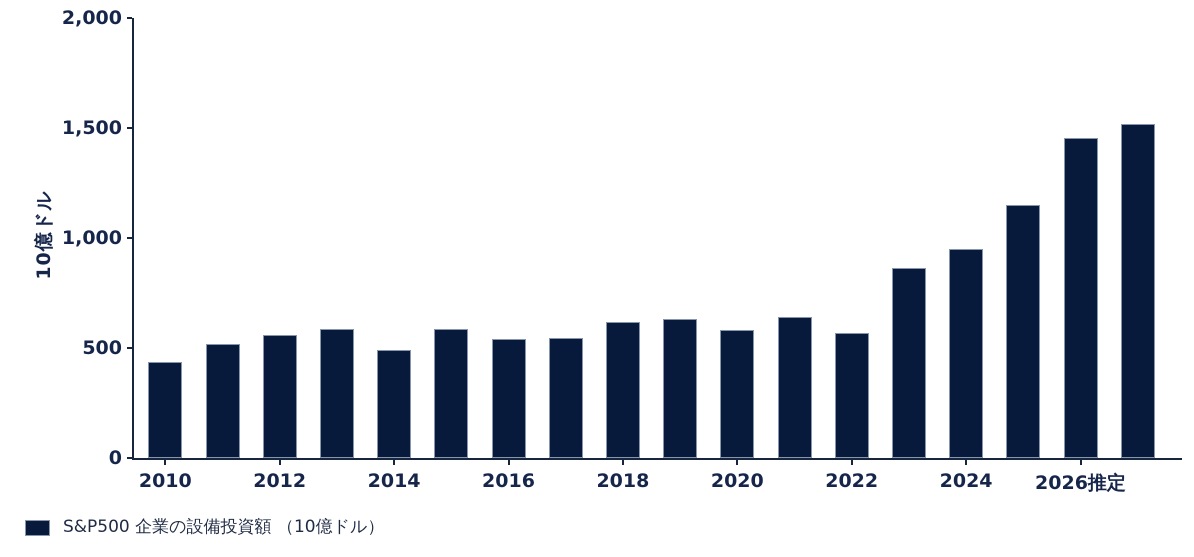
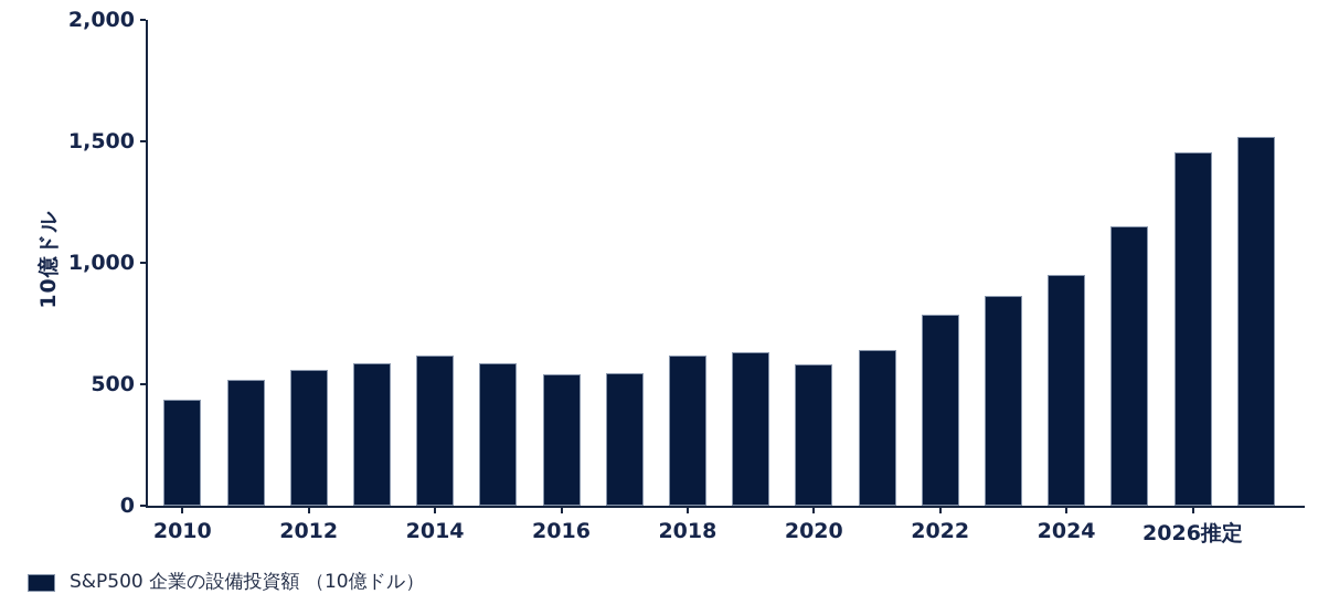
2014: 490 -> 620
2022: 570 -> 780
